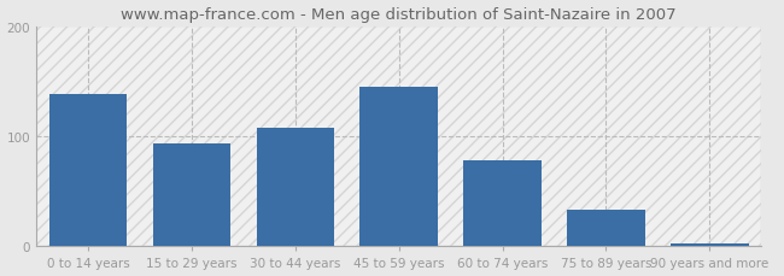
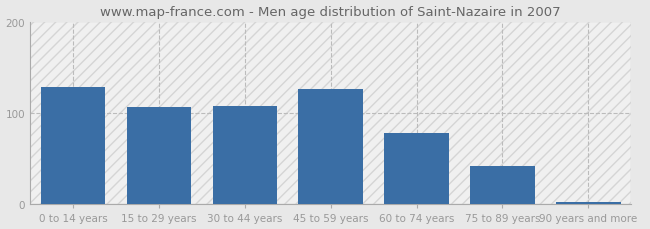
0 to 14 years: 138 -> 128
15 to 29 years: 93 -> 106
45 to 59 years: 145 -> 126
75 to 89 years: 33 -> 42
